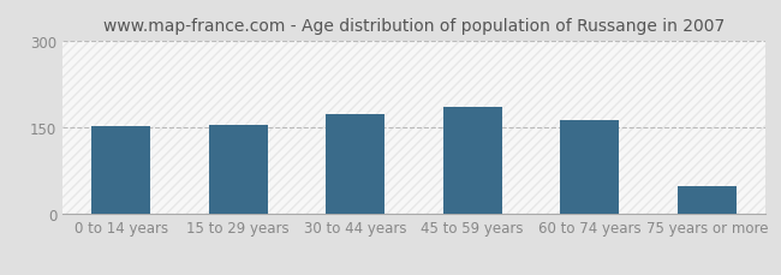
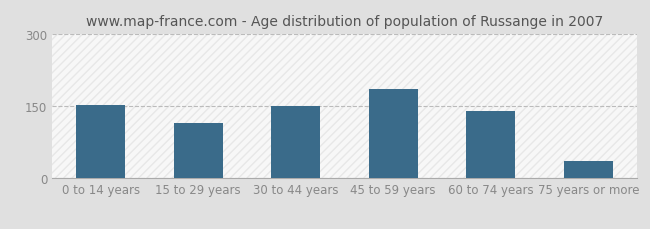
15 to 29 years: 155 -> 115
30 to 44 years: 173 -> 150
60 to 74 years: 163 -> 140
75 years or more: 48 -> 35
